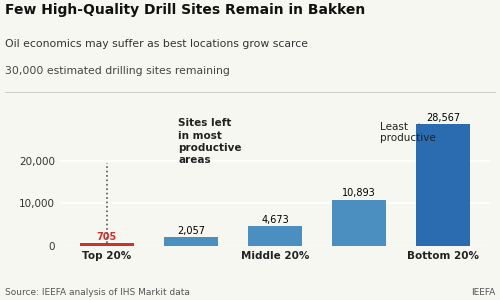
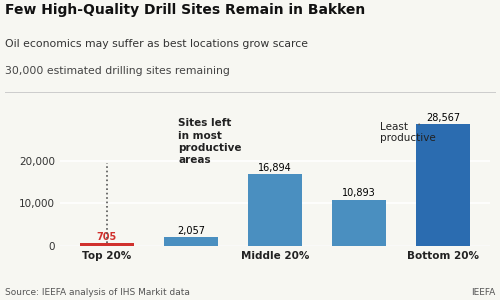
Middle 20%: 4,673 -> 16,894
